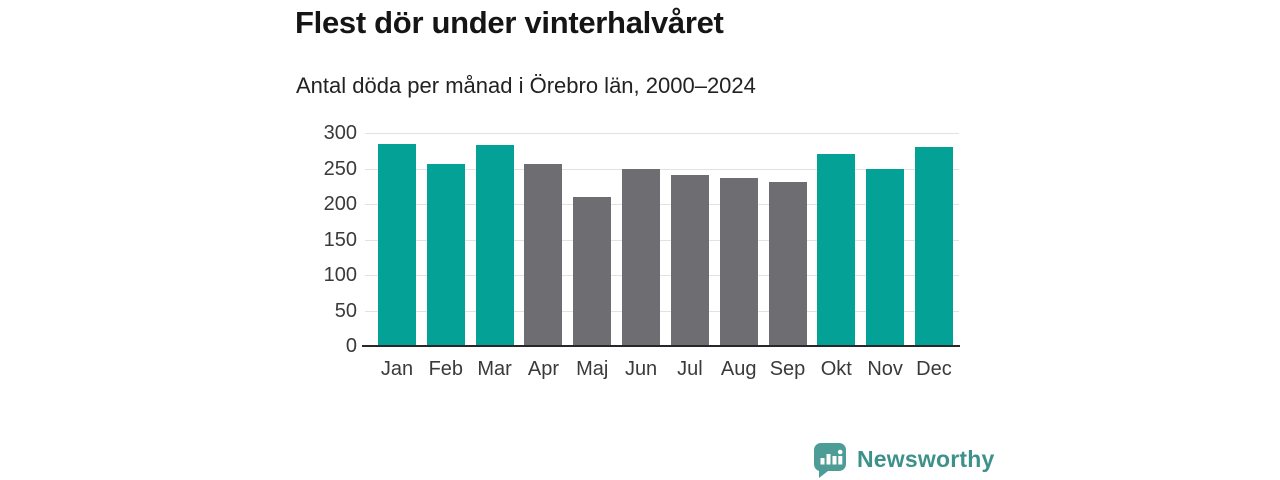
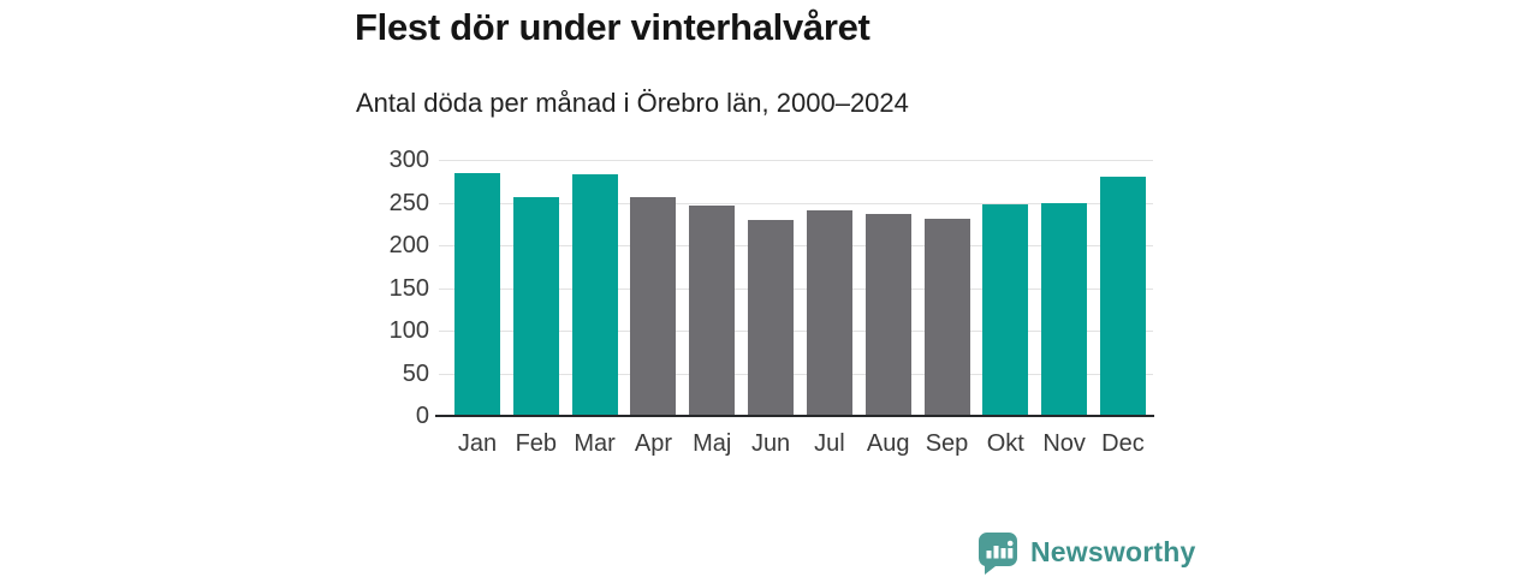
Maj: 210 -> 250
Jun: 250 -> 230
Okt: 270 -> 250
